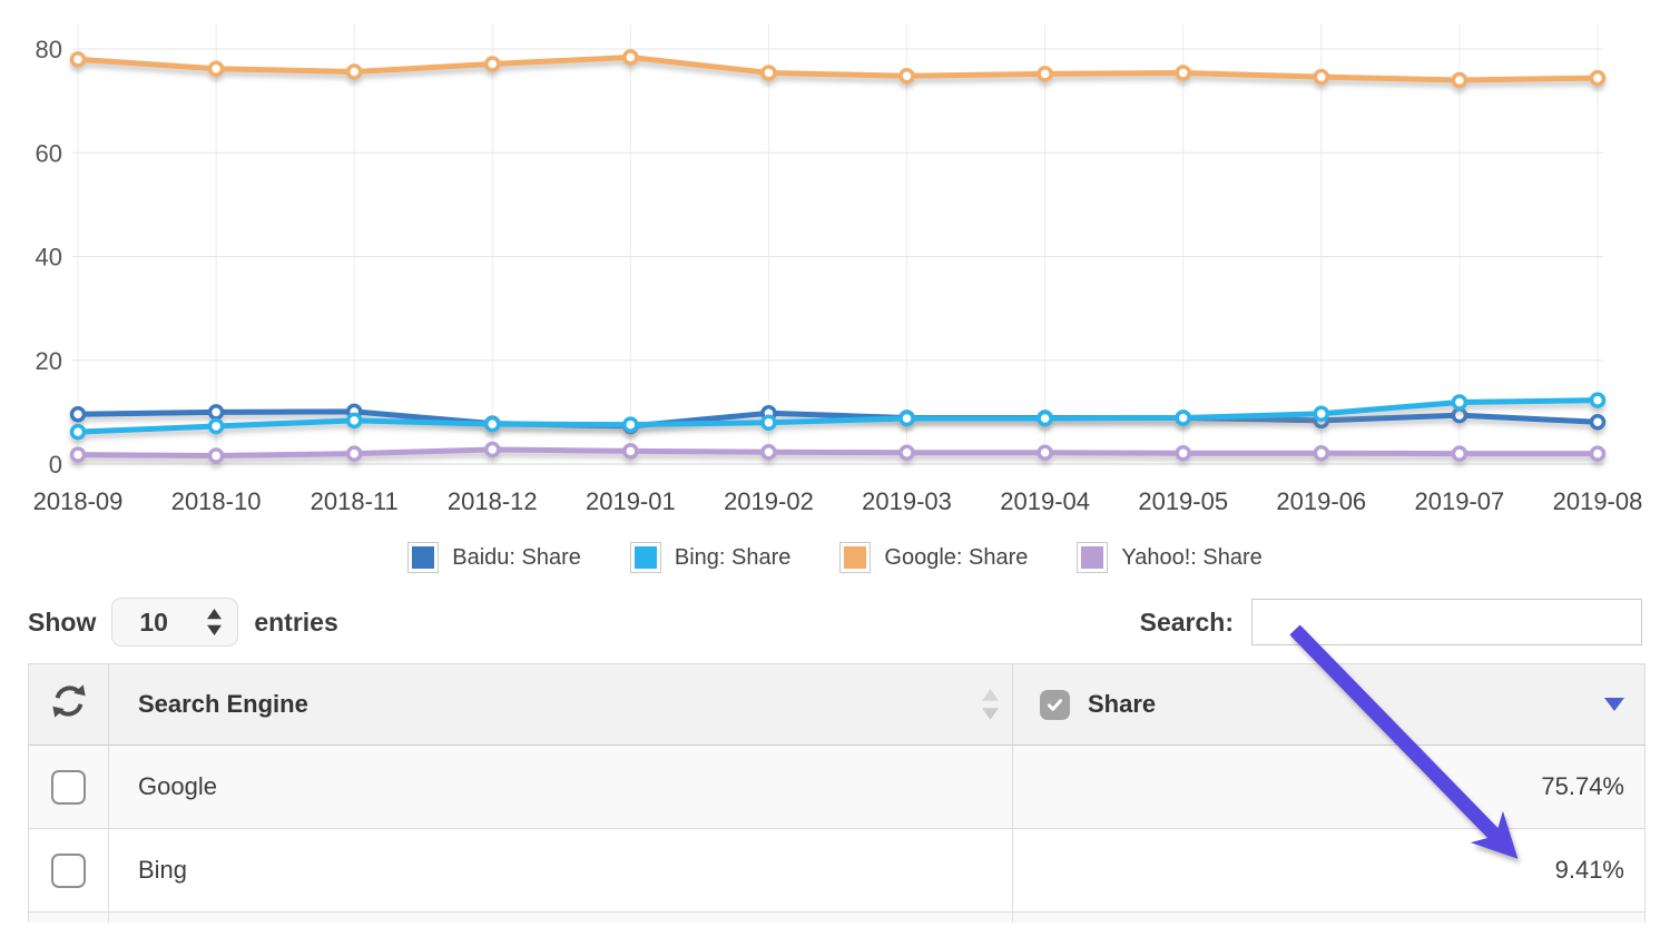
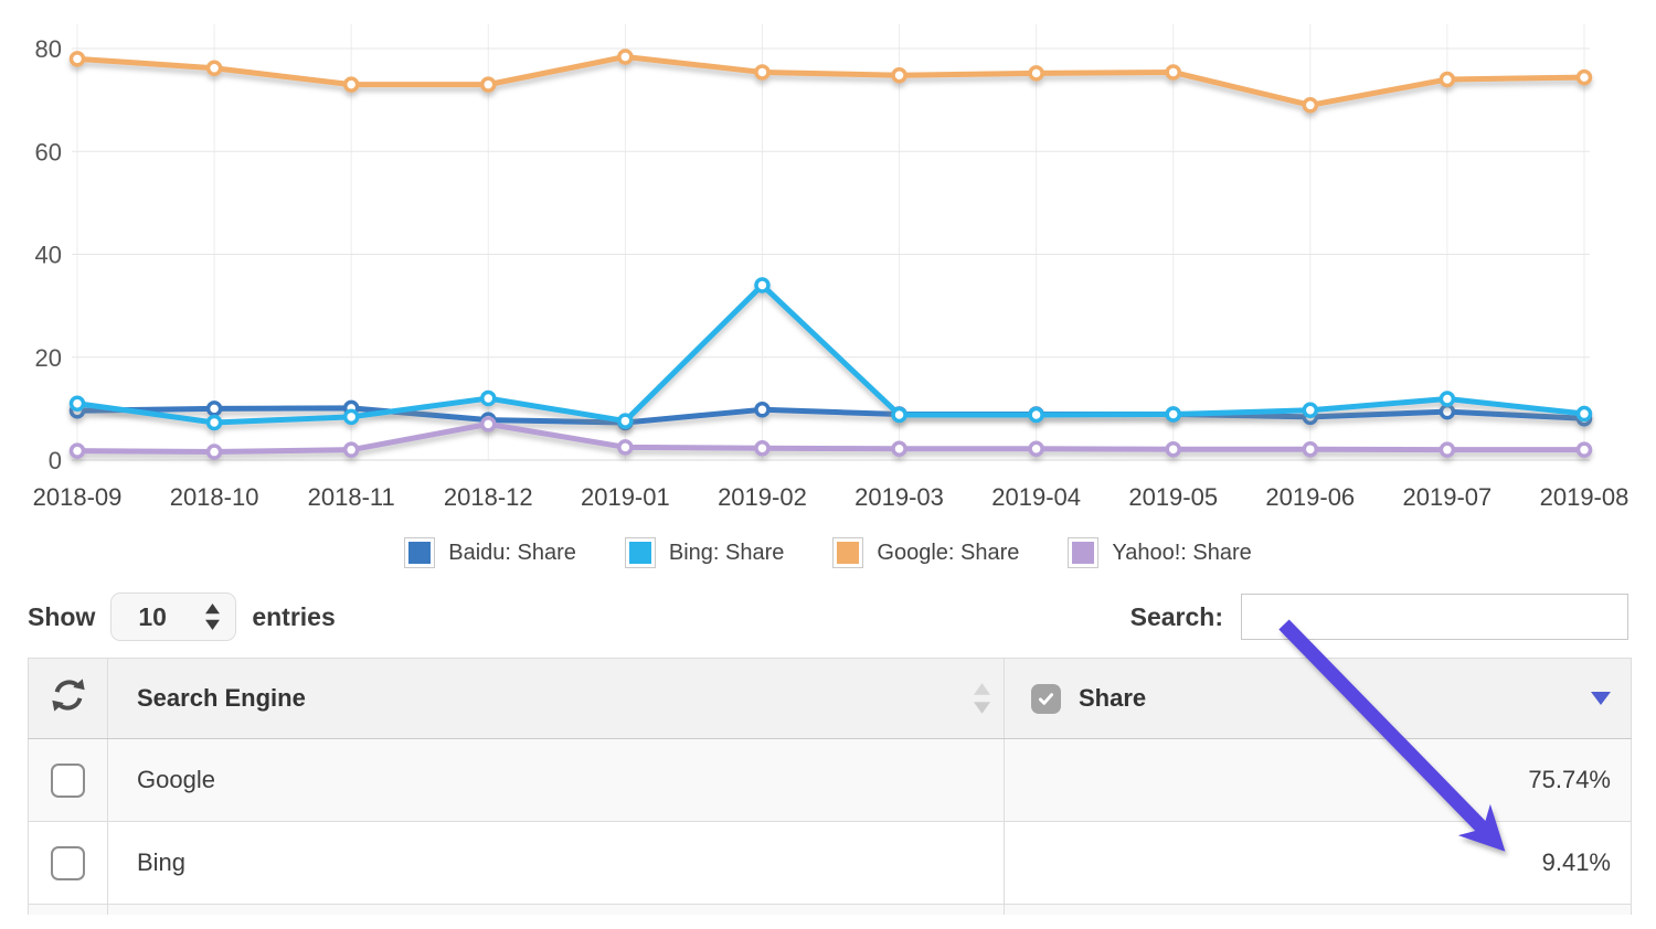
Bing: Share/2018-09: 6 -> 11
Google: Share/2018-11: 76 -> 73
Bing: Share/2018-12: 8 -> 12
Google: Share/2018-12: 77 -> 73
Yahoo!: Share/2018-12: 3 -> 7
Bing: Share/2019-02: 8 -> 34
Google: Share/2019-06: 75 -> 69
Bing: Share/2019-08: 12 -> 9
